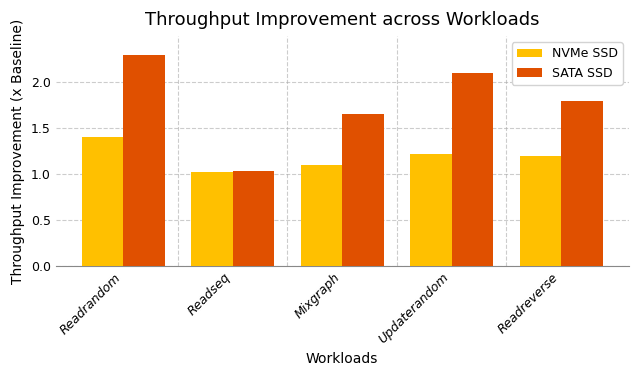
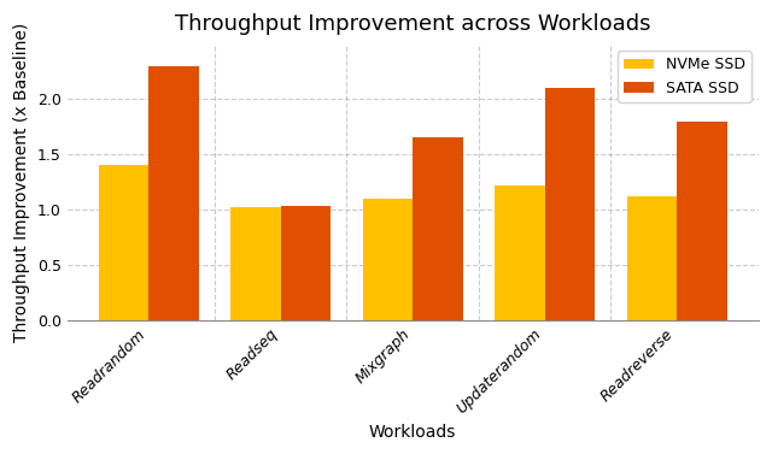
NVMe SSD/Readreverse: 1.20 -> 1.12
